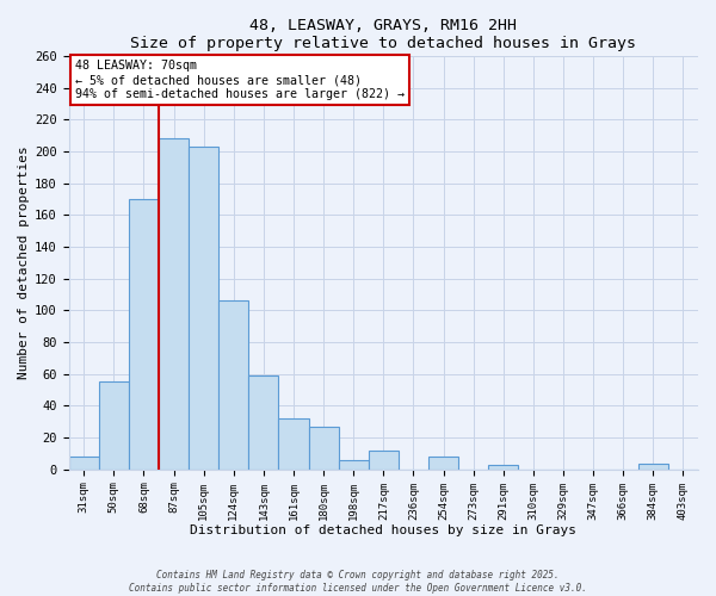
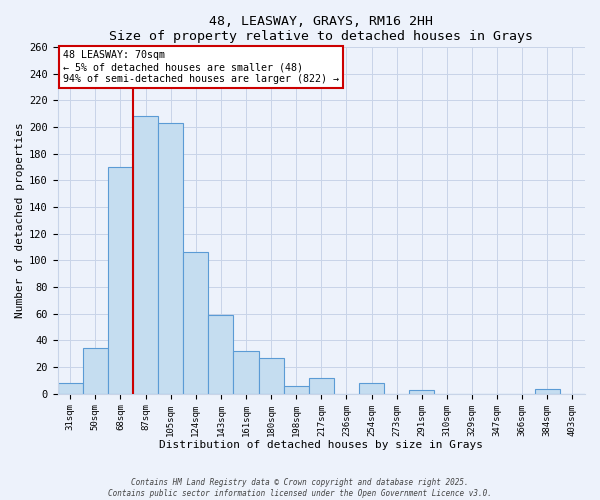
50sqm: 55 -> 34
